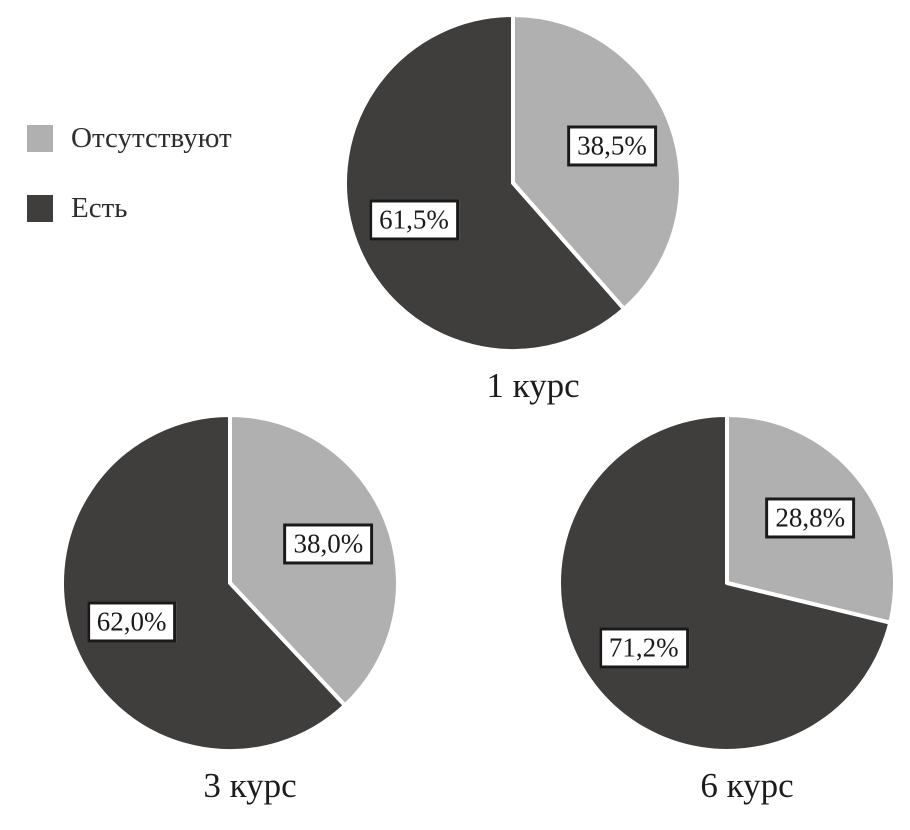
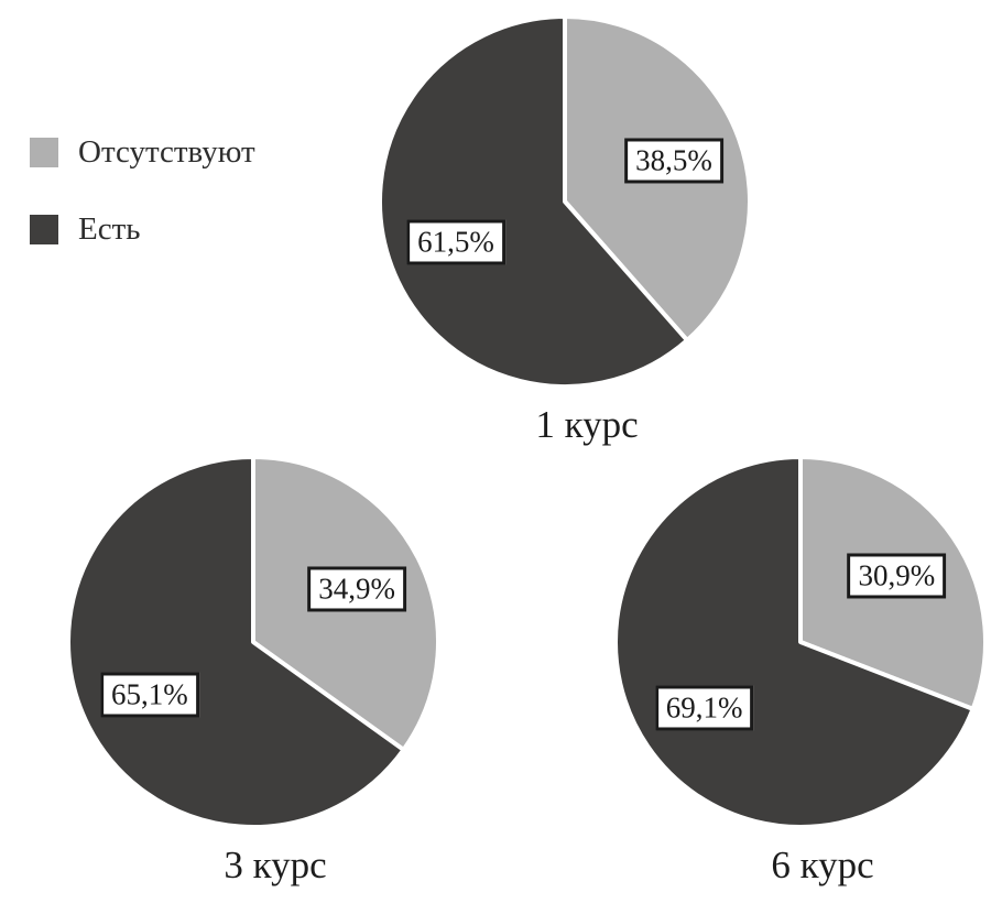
3 курс/Отсутствуют: 38,0% -> 34,9%
3 курс/Есть: 62,0% -> 65,1%
6 курс/Отсутствуют: 28,8% -> 30,9%
6 курс/Есть: 71,2% -> 69,1%
